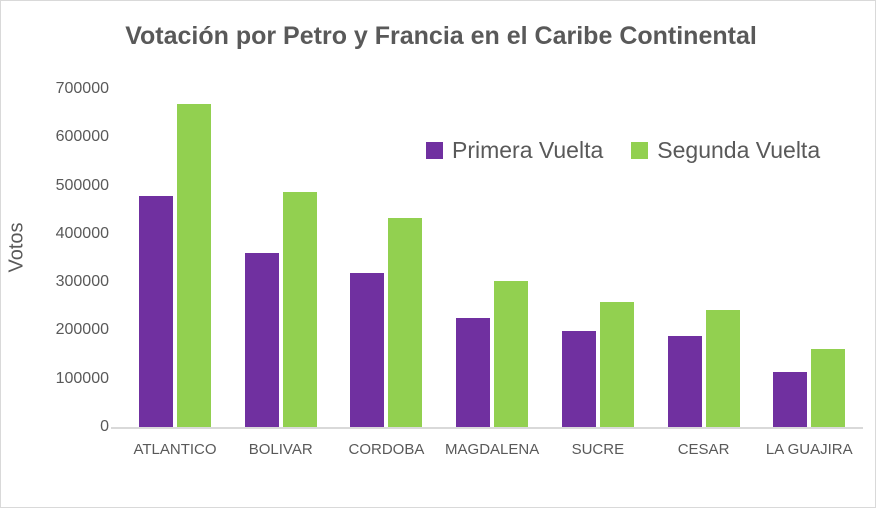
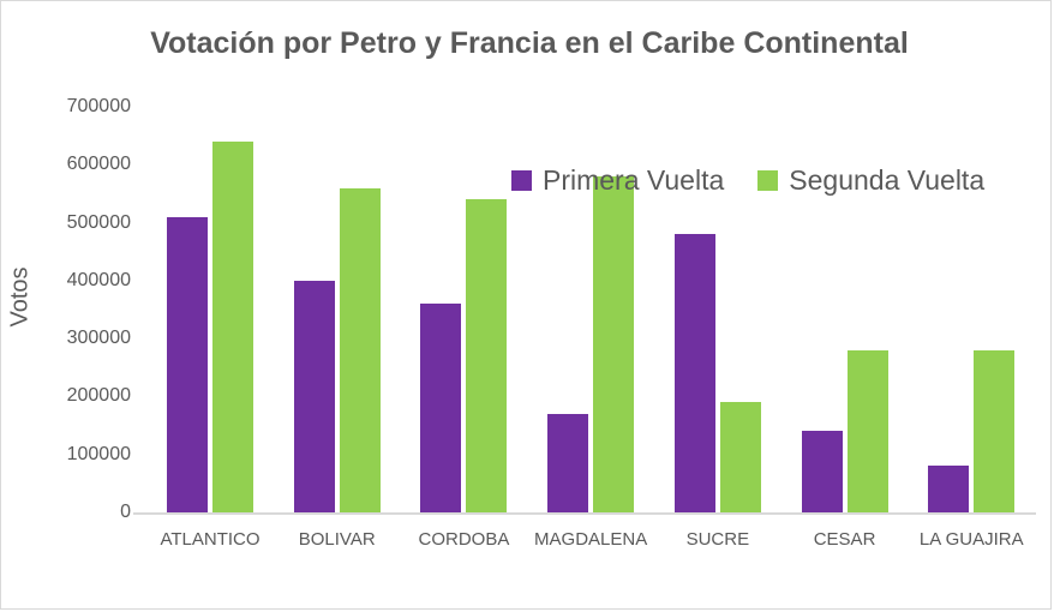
Primera Vuelta/ATLANTICO: 480000 -> 510000
Segunda Vuelta/ATLANTICO: 670000 -> 640000
Primera Vuelta/BOLIVAR: 360000 -> 400000
Segunda Vuelta/BOLIVAR: 490000 -> 560000
Primera Vuelta/CORDOBA: 320000 -> 360000
Segunda Vuelta/CORDOBA: 430000 -> 540000
Primera Vuelta/MAGDALENA: 230000 -> 170000
Segunda Vuelta/MAGDALENA: 300000 -> 580000
Primera Vuelta/SUCRE: 200000 -> 480000
Segunda Vuelta/SUCRE: 260000 -> 190000
Primera Vuelta/CESAR: 190000 -> 140000
Segunda Vuelta/CESAR: 240000 -> 280000
Primera Vuelta/LA GUAJIRA: 110000 -> 80000
Segunda Vuelta/LA GUAJIRA: 160000 -> 280000
